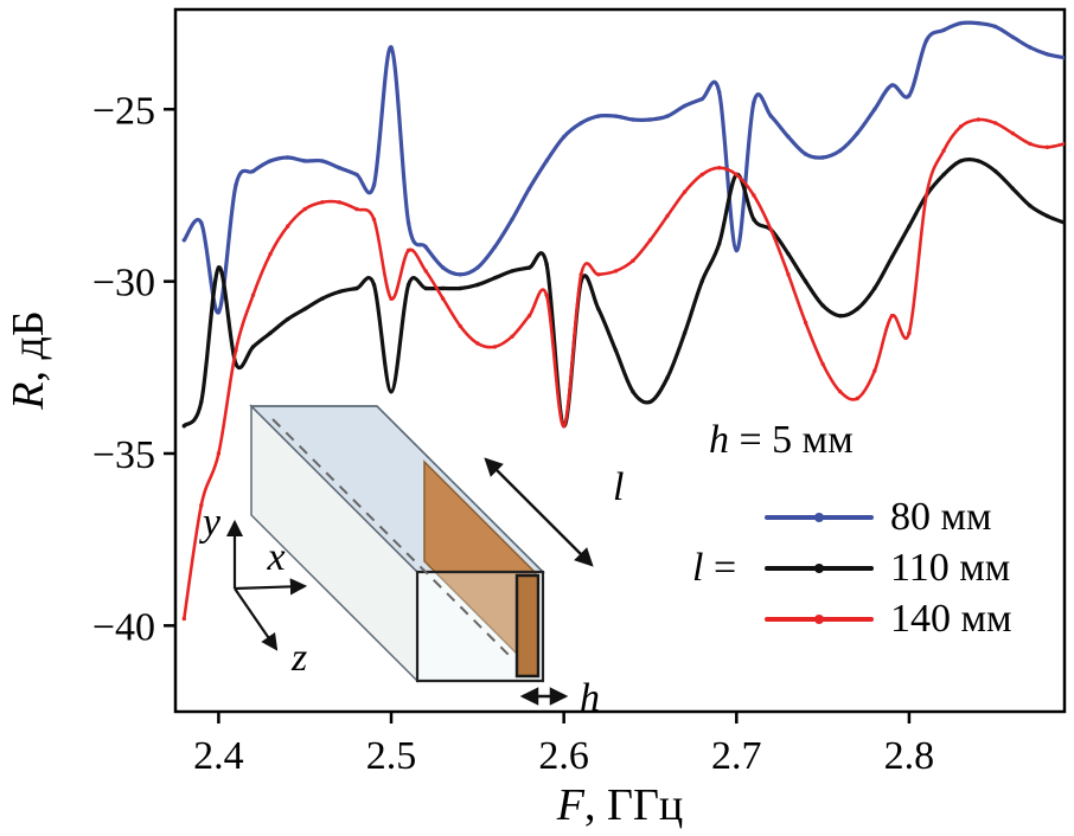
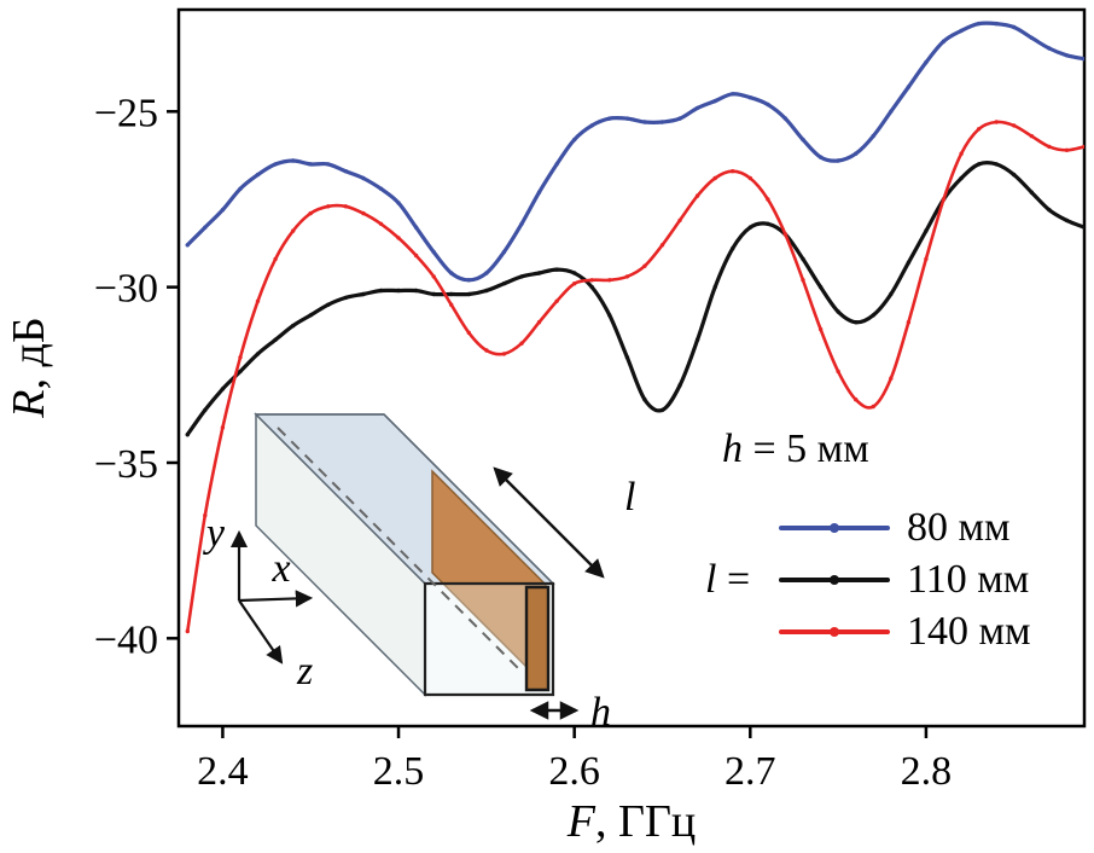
80 мм/2.4: -30.9 -> -27.8
110 мм/2.4: -29.6 -> -32.9
140 мм/2.4: -35.0 -> -34.0
80 мм/2.5: -23.2 -> -27.6
110 мм/2.5: -33.2 -> -30.1
140 мм/2.5: -30.5 -> -28.6
110 мм/2.6: -34.2 -> -29.6
140 мм/2.6: -34.2 -> -29.9
80 мм/2.7: -29.1 -> -24.6
110 мм/2.7: -26.9 -> -28.3
80 мм/2.8: -24.6 -> -23.6
140 мм/2.8: -31.5 -> -29.2
